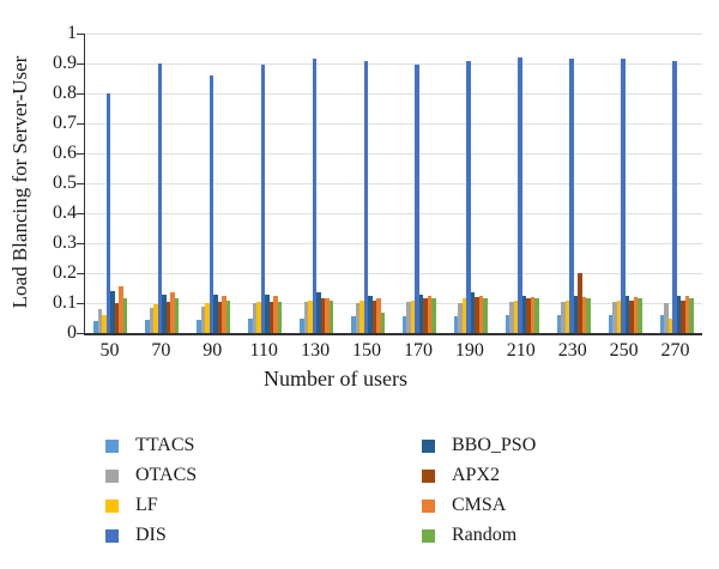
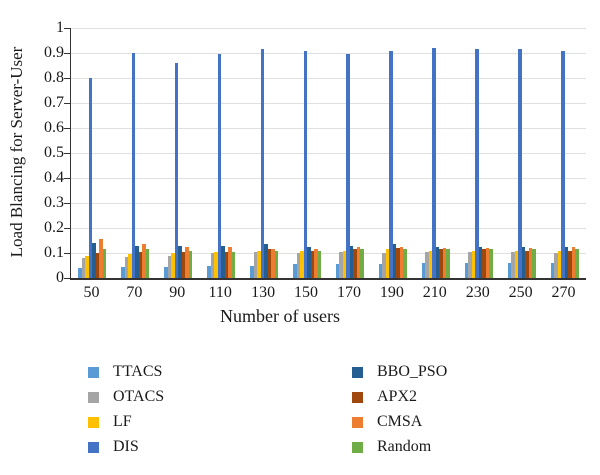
LF/50: 0.06 -> 0.09
Random/150: 0.07 -> 0.11
APX2/230: 0.20 -> 0.12
LF/270: 0.05 -> 0.11
